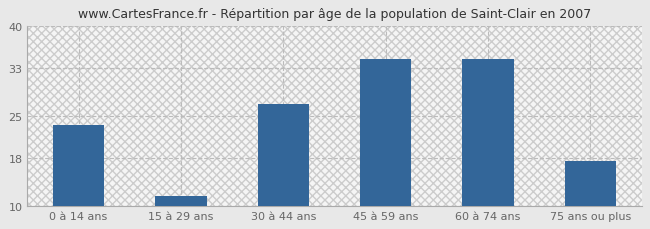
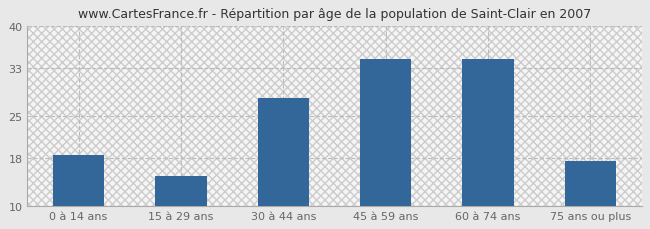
0 à 14 ans: 23.4 -> 18.5
15 à 29 ans: 11.6 -> 15.0
30 à 44 ans: 27.0 -> 28.0
